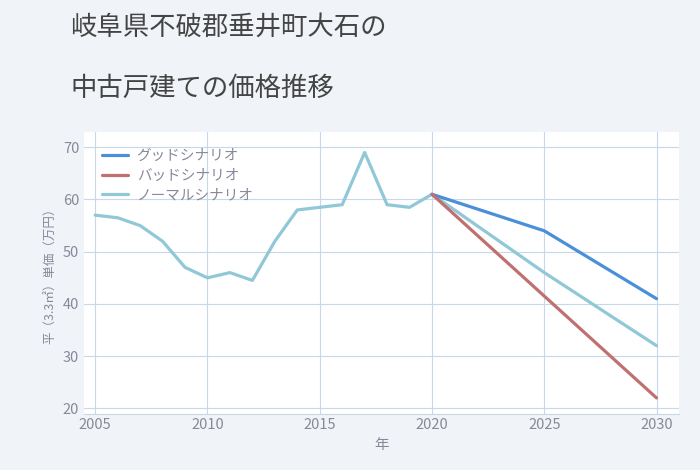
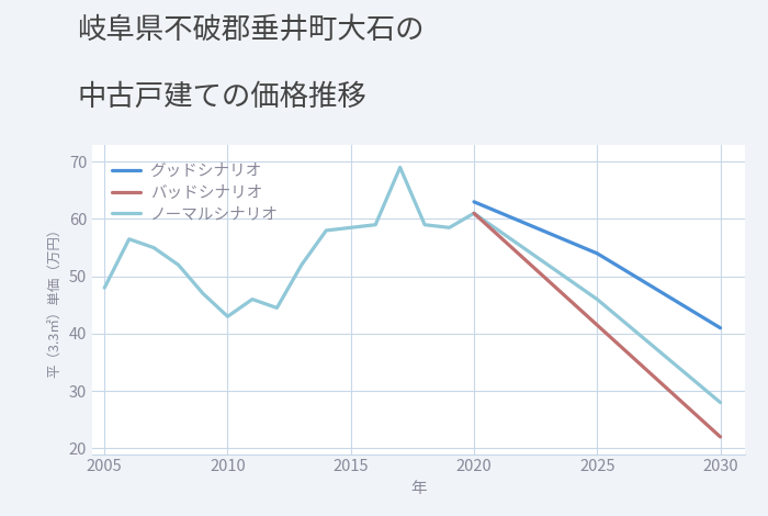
ノーマルシナリオ/2005: 57.0 -> 48.0
ノーマルシナリオ/2010: 45.0 -> 43.0
グッドシナリオ/2020: 61 -> 63
ノーマルシナリオ/2030: 32.0 -> 28.0
